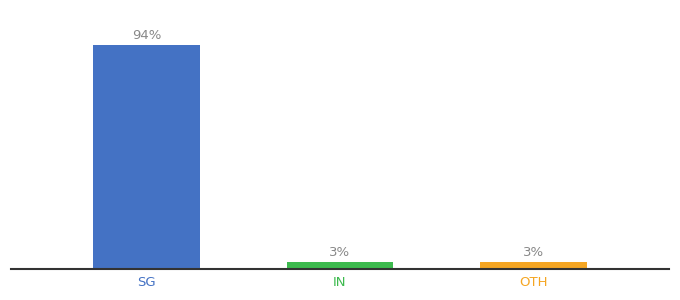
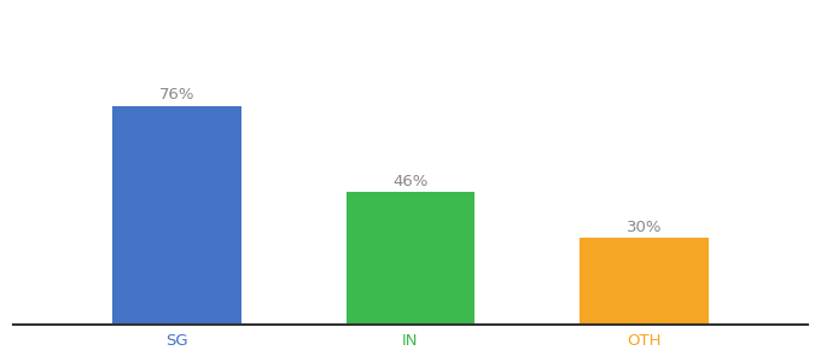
SG: 94% -> 76%
IN: 3% -> 46%
OTH: 3% -> 30%
